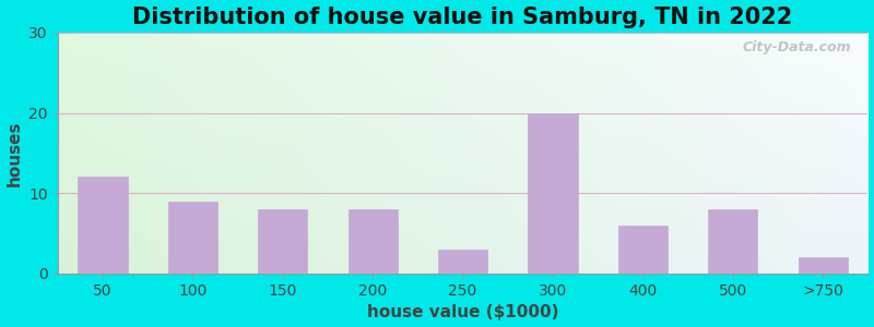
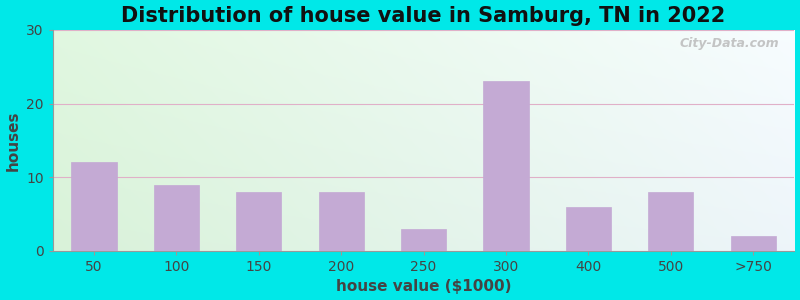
300: 20 -> 23
